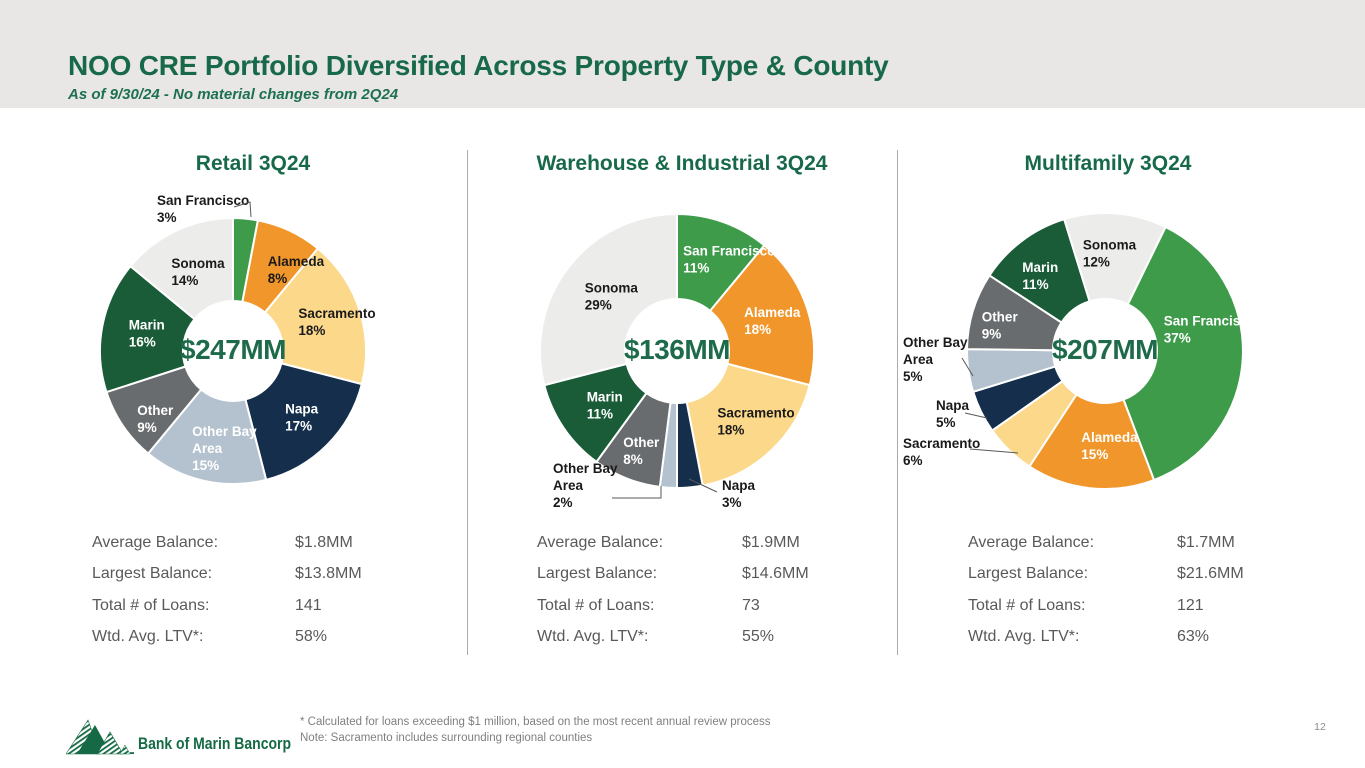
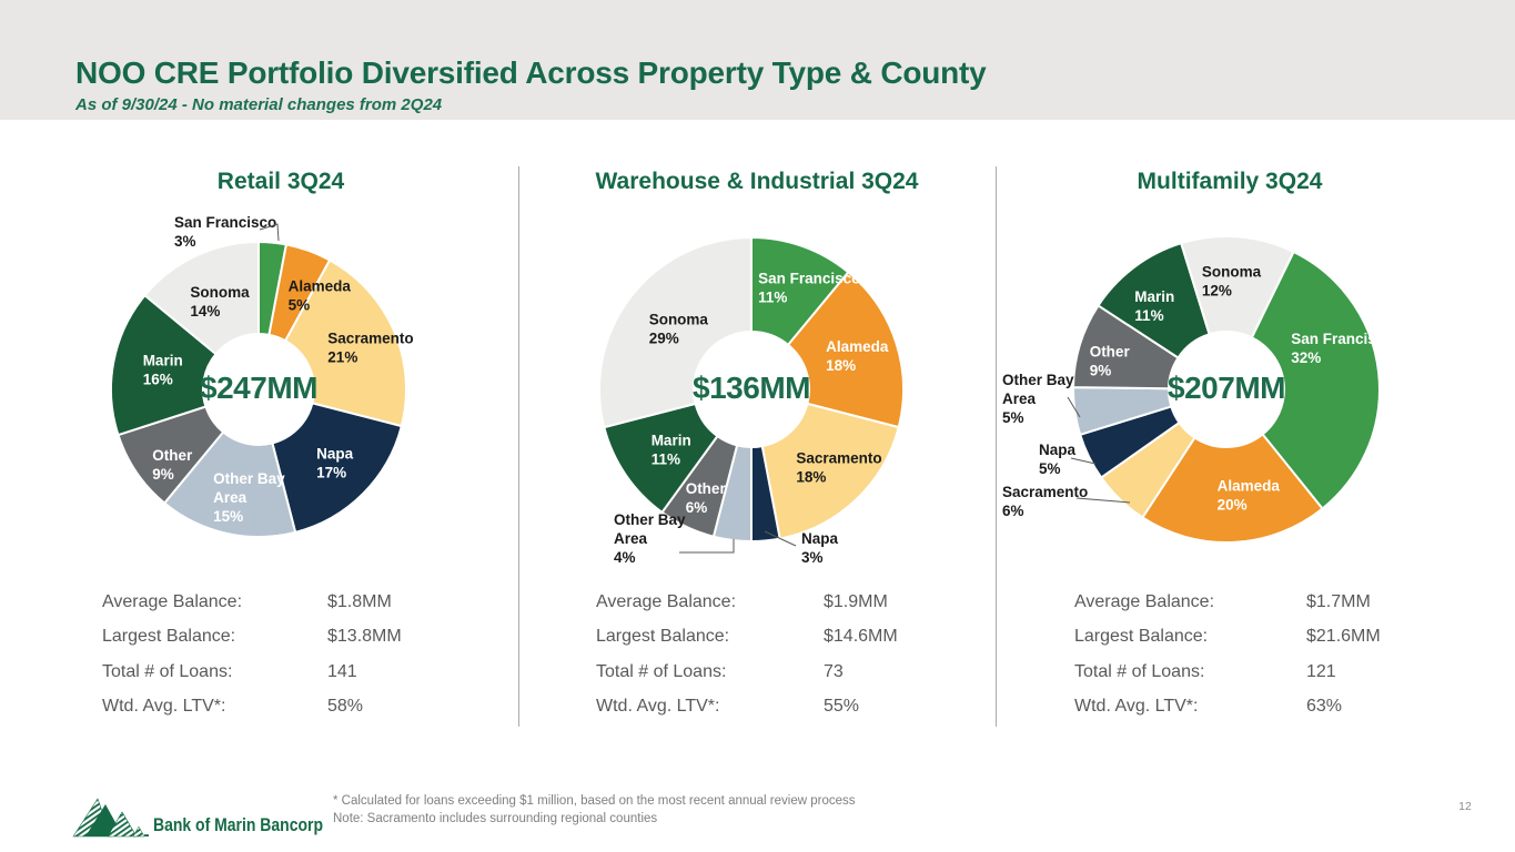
Retail 3Q24/Alameda: 8% -> 5%
Retail 3Q24/Sacramento: 18% -> 21%
Warehouse & Industrial 3Q24/Other Bay Area: 2% -> 4%
Warehouse & Industrial 3Q24/Other: 8% -> 6%
Multifamily 3Q24/San Francisco: 37% -> 32%
Multifamily 3Q24/Alameda: 15% -> 20%
